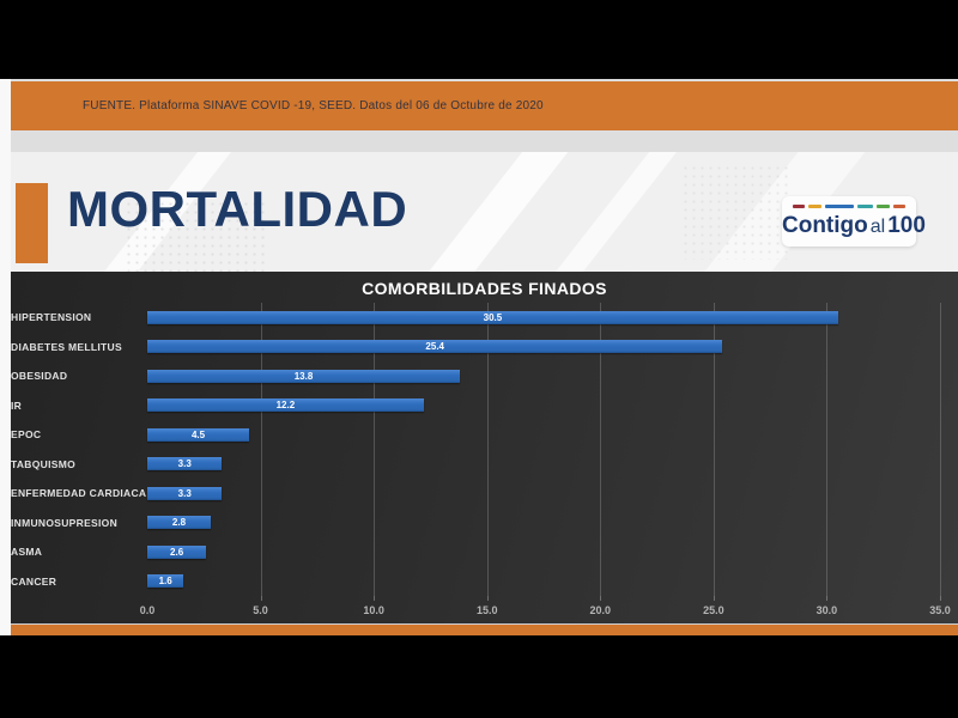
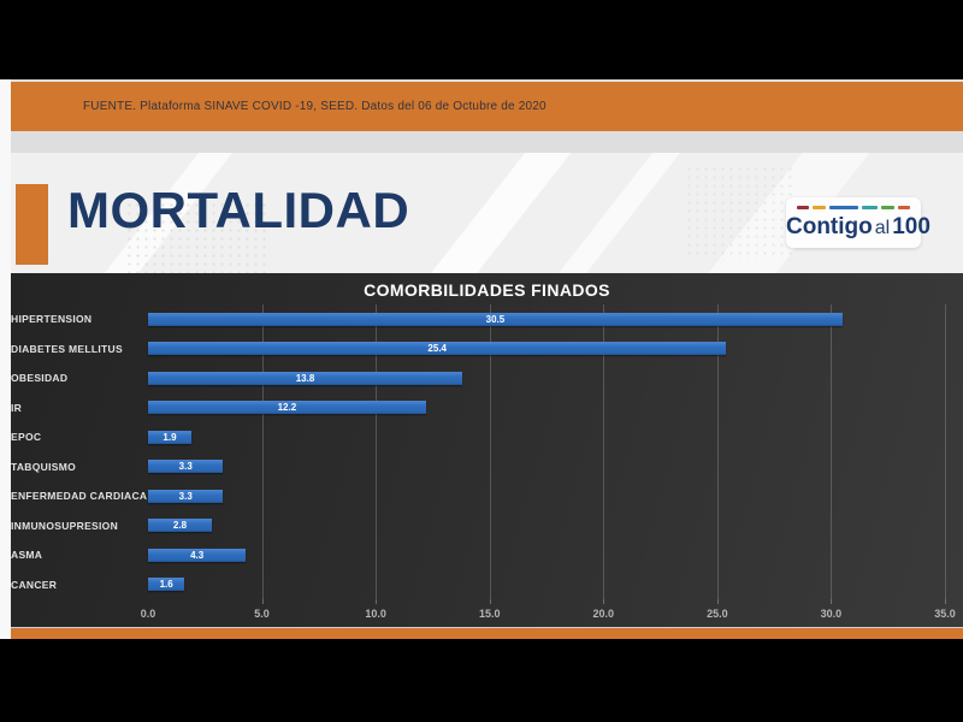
EPOC: 4.5 -> 1.9
ASMA: 2.6 -> 4.3
